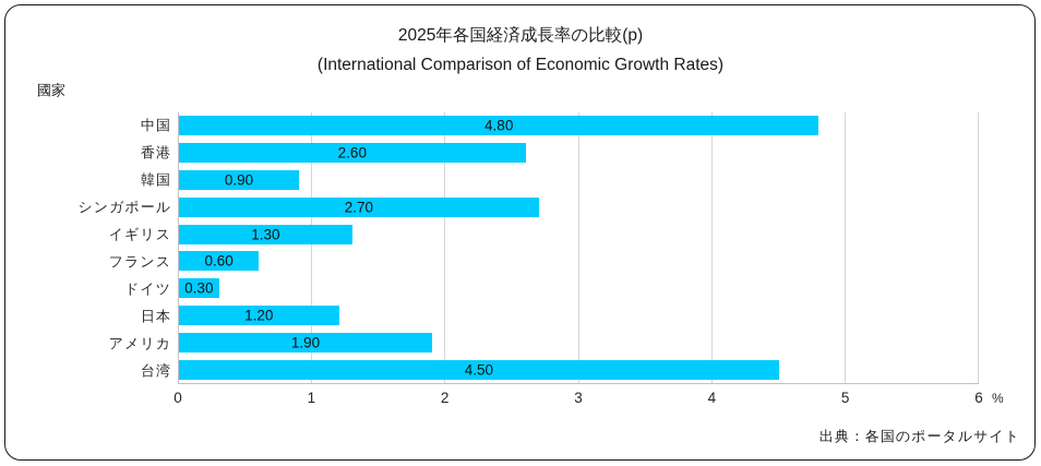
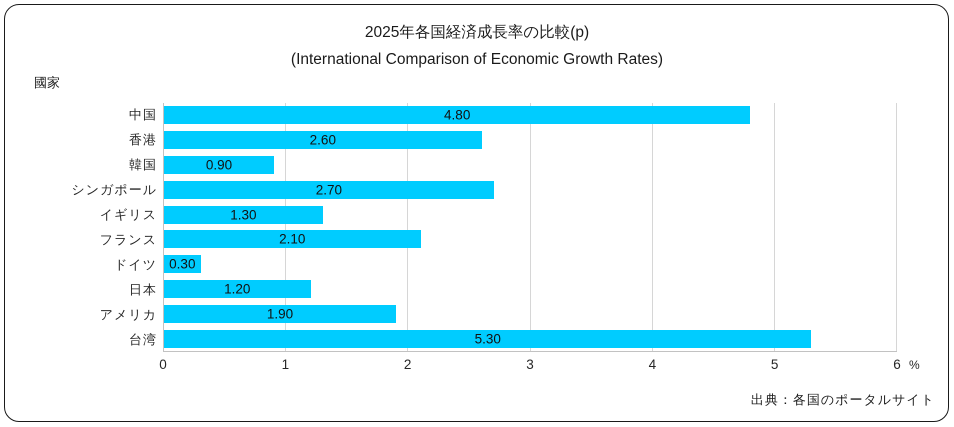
フランス: 0.60 -> 2.10
台湾: 4.50 -> 5.30
